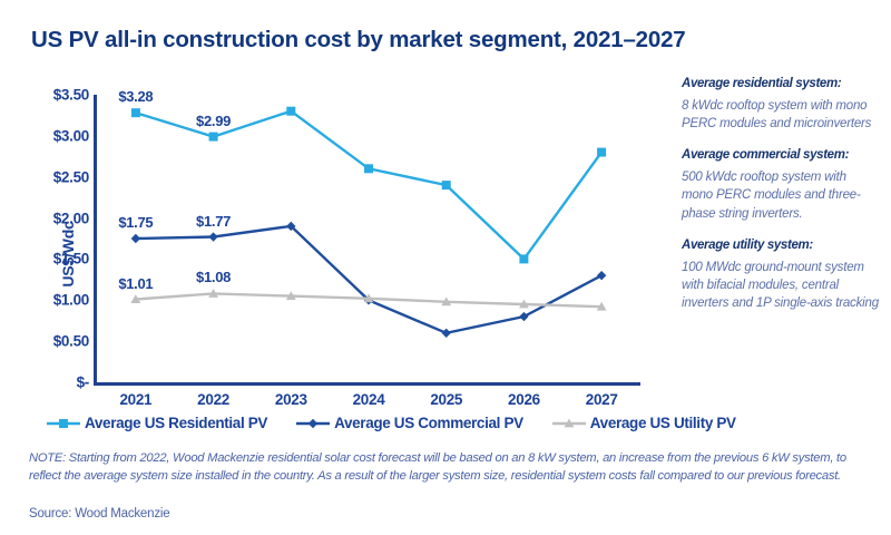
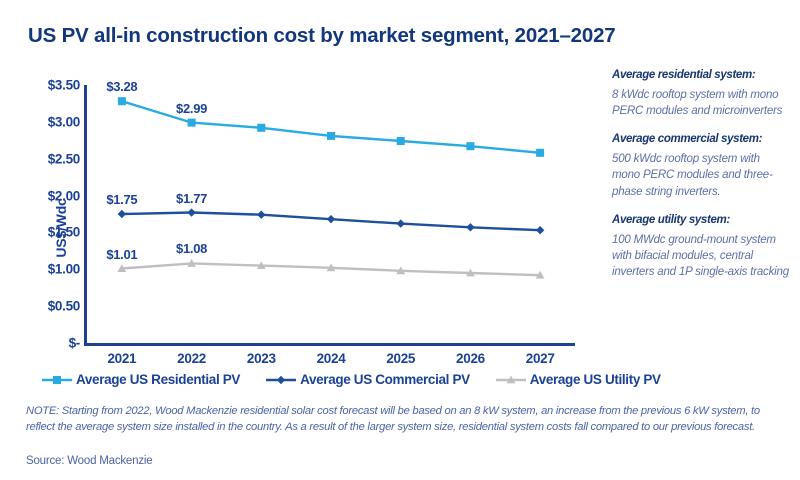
Average US Residential PV/2023: $3.3 -> $2.9
Average US Commercial PV/2023: $1.9 -> $1.7
Average US Residential PV/2024: $2.6 -> $2.8
Average US Commercial PV/2024: $1.0 -> $1.7
Average US Residential PV/2025: $2.4 -> $2.7
Average US Commercial PV/2025: $0.6 -> $1.6
Average US Residential PV/2026: $1.5 -> $2.7
Average US Commercial PV/2026: $0.8 -> $1.6
Average US Residential PV/2027: $2.8 -> $2.6
Average US Commercial PV/2027: $1.3 -> $1.5
